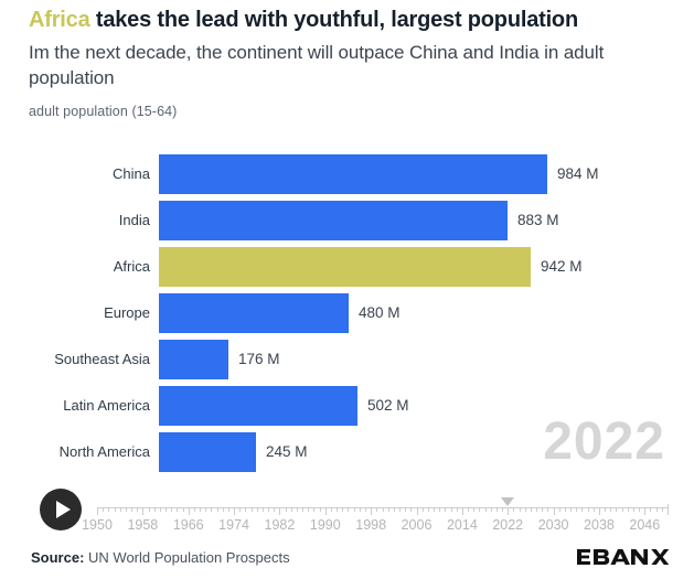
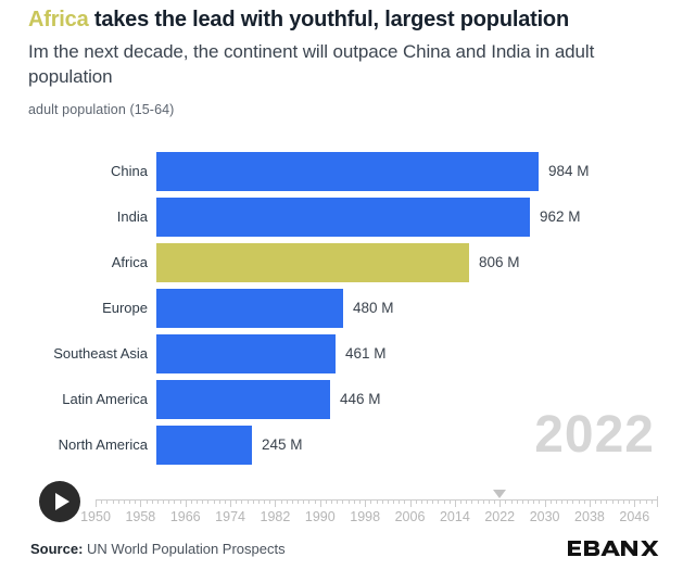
India: 883 -> 962
Africa: 942 -> 806
Southeast Asia: 176 -> 461
Latin America: 502 -> 446
